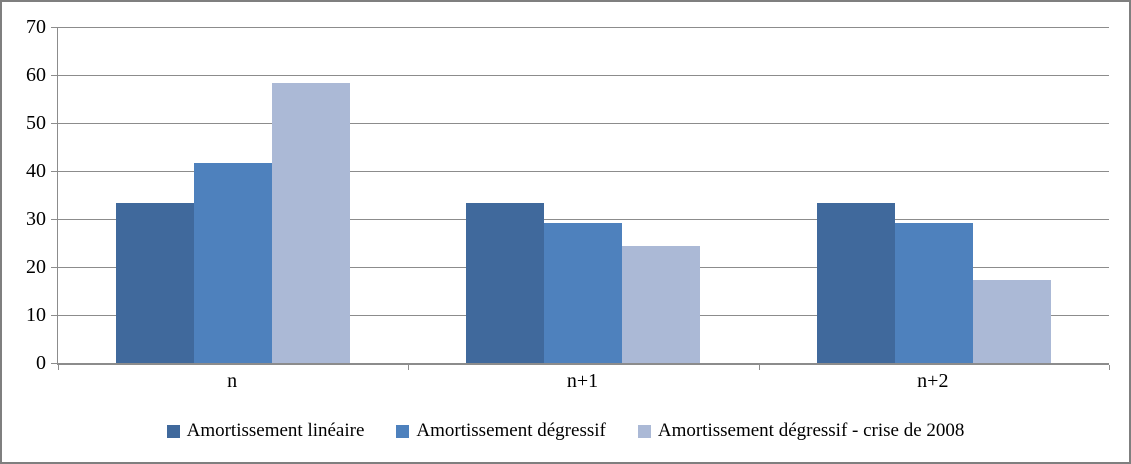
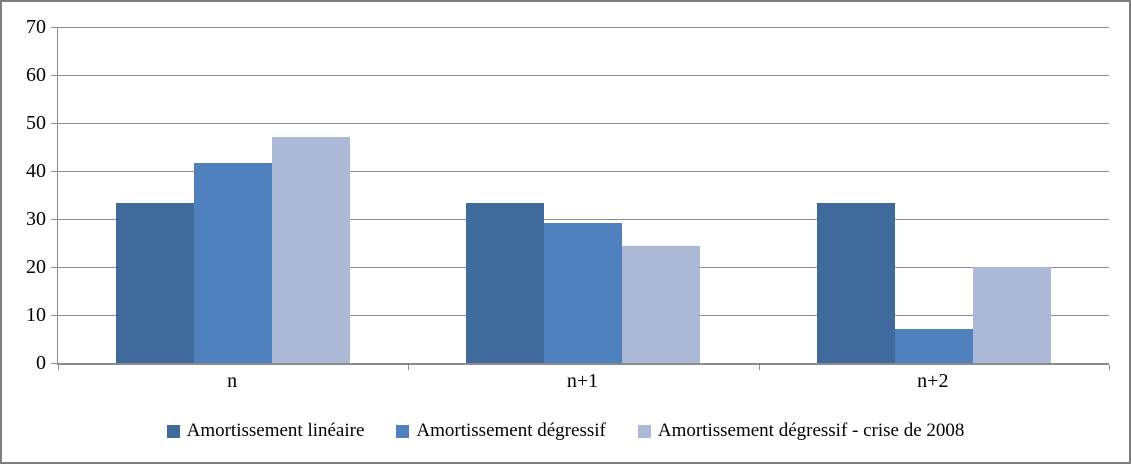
Amortissement dégressif - crise de 2008/n: 58 -> 47
Amortissement dégressif/n+2: 29 -> 7
Amortissement dégressif - crise de 2008/n+2: 17 -> 20
